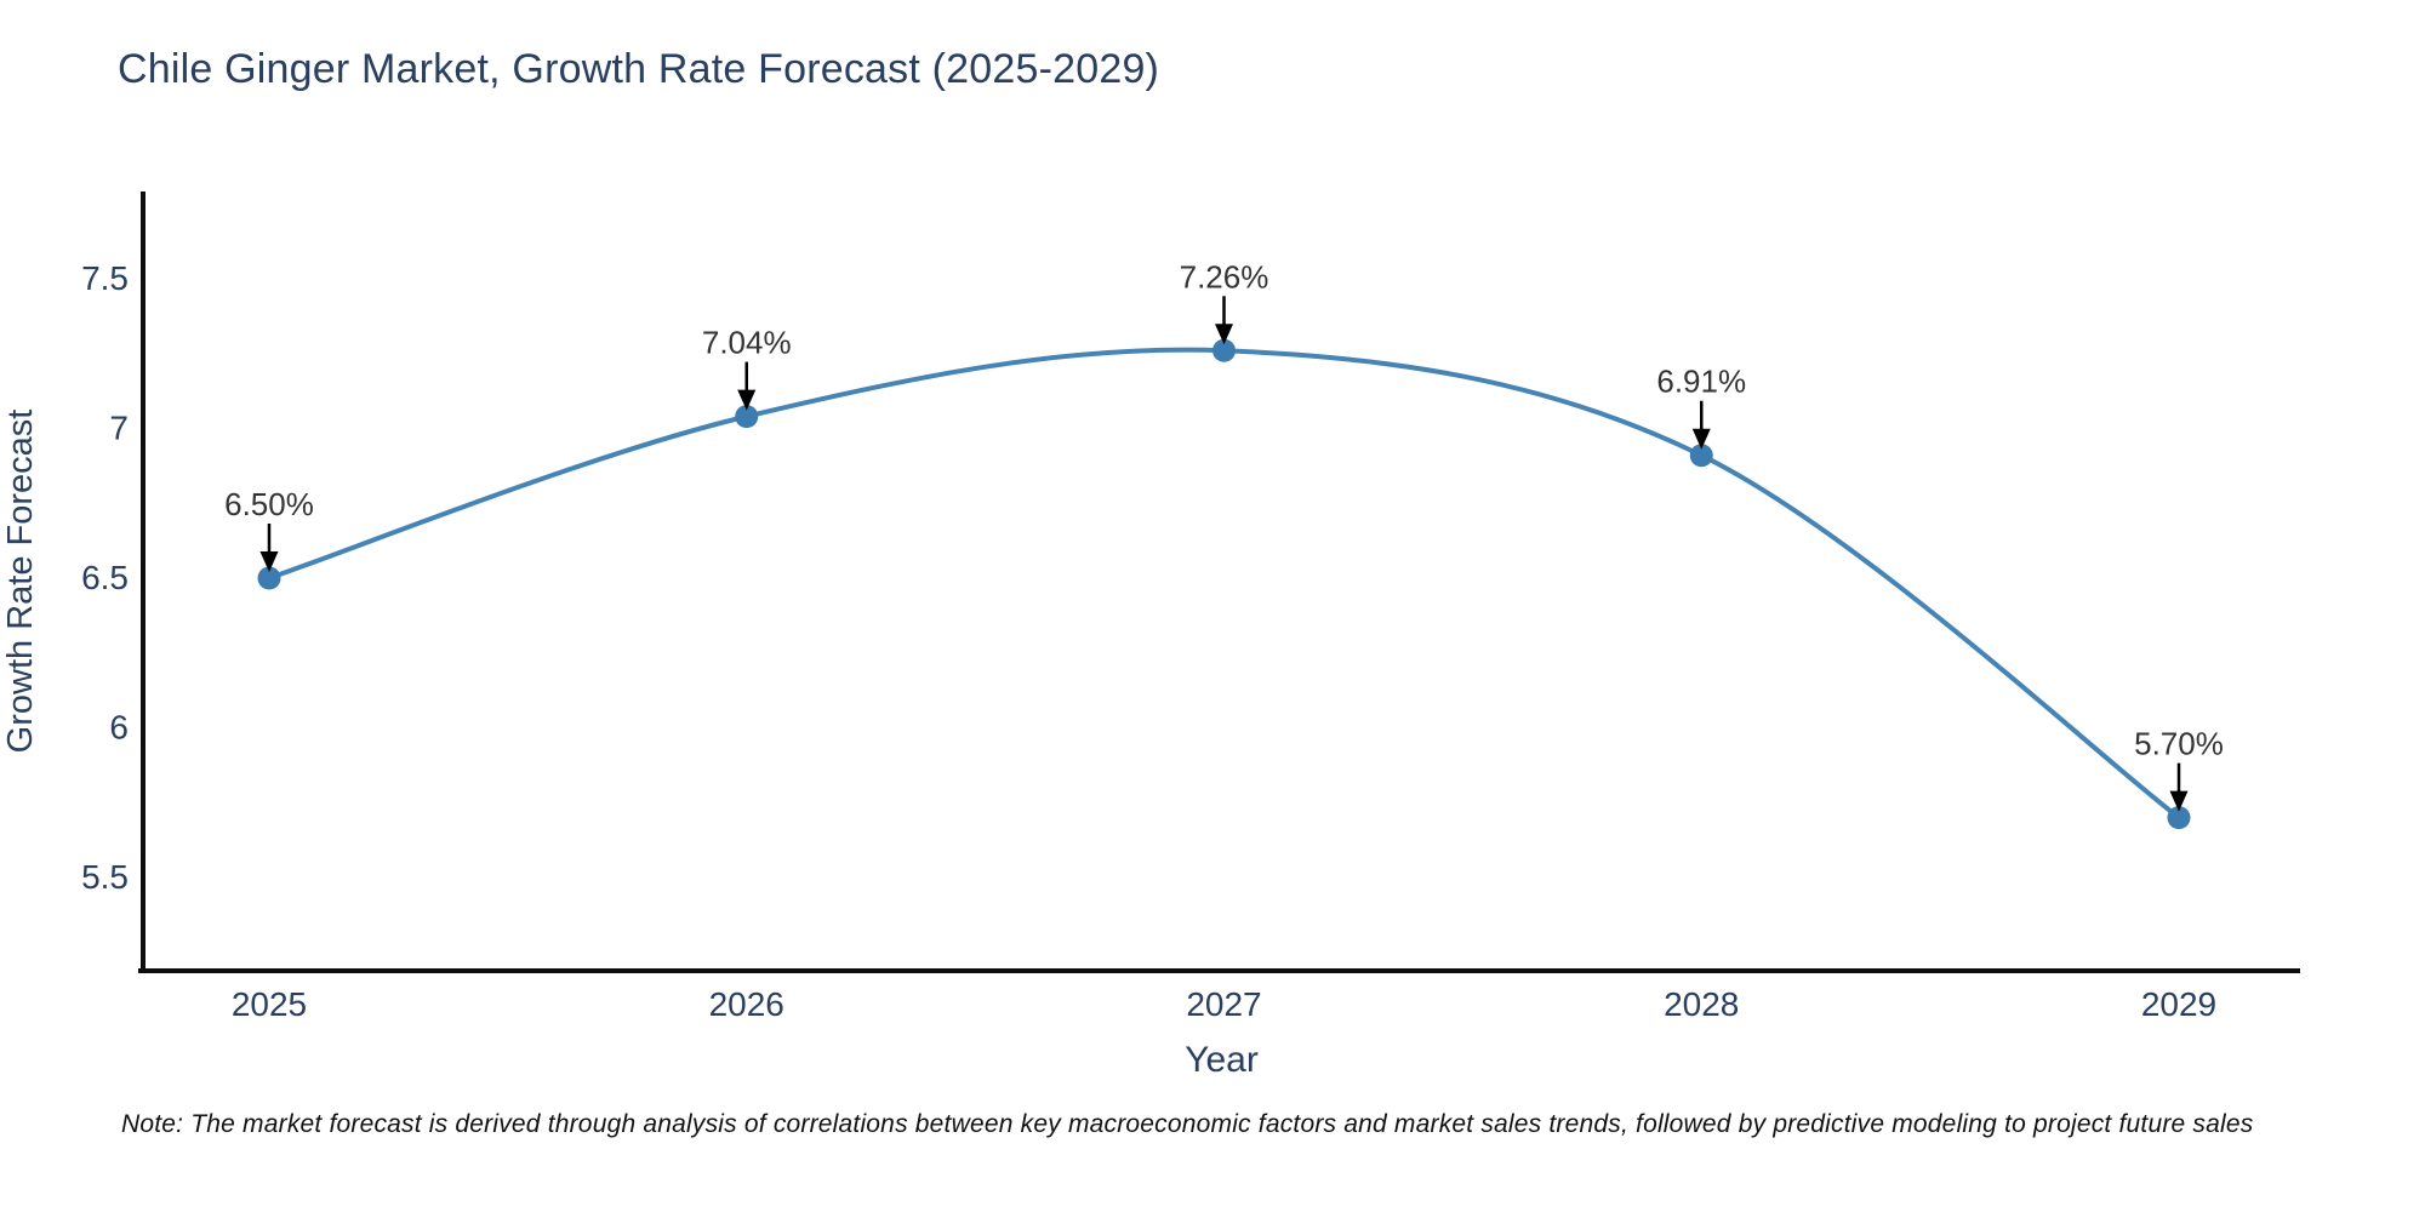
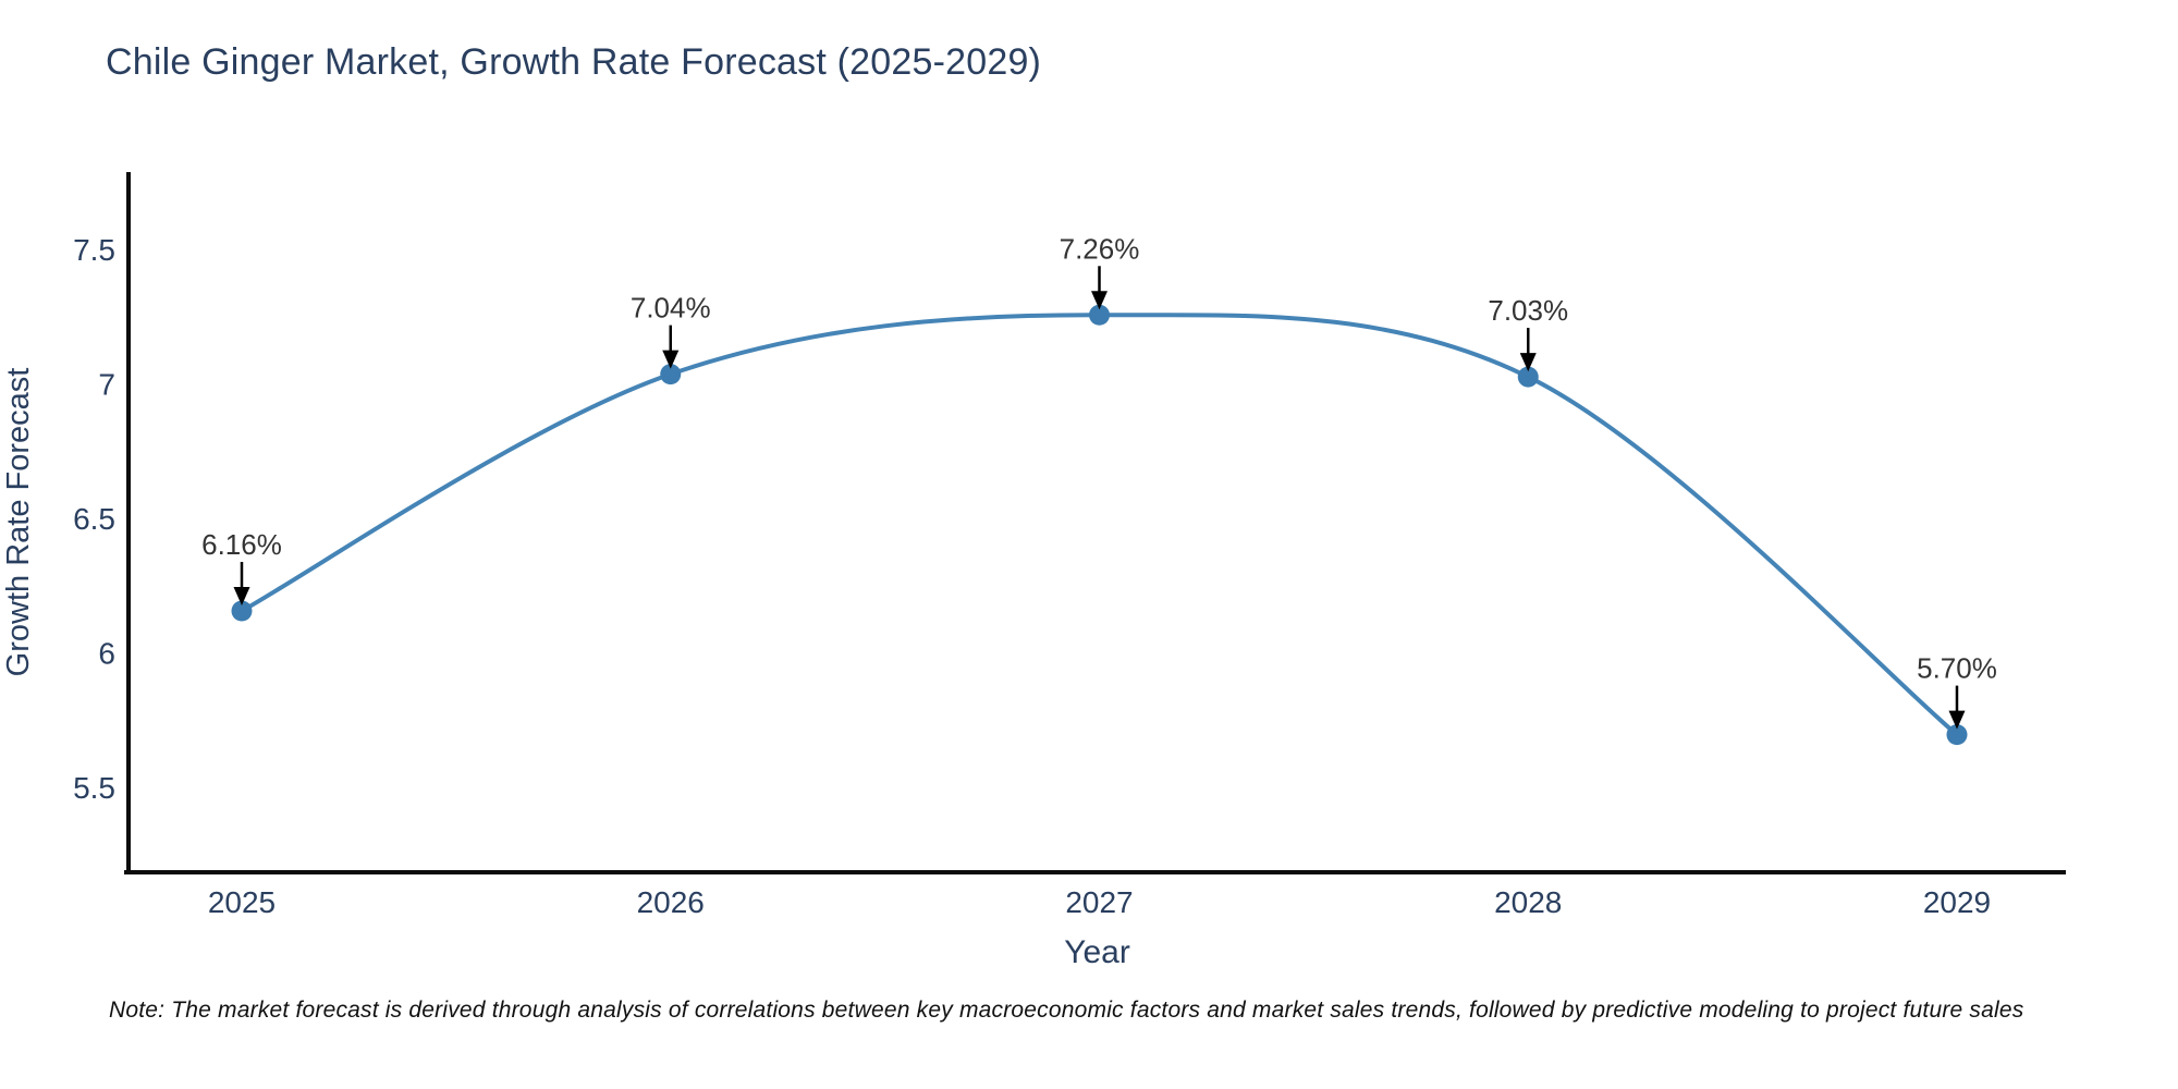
2025: 6.50% -> 6.16%
2028: 6.91% -> 7.03%
